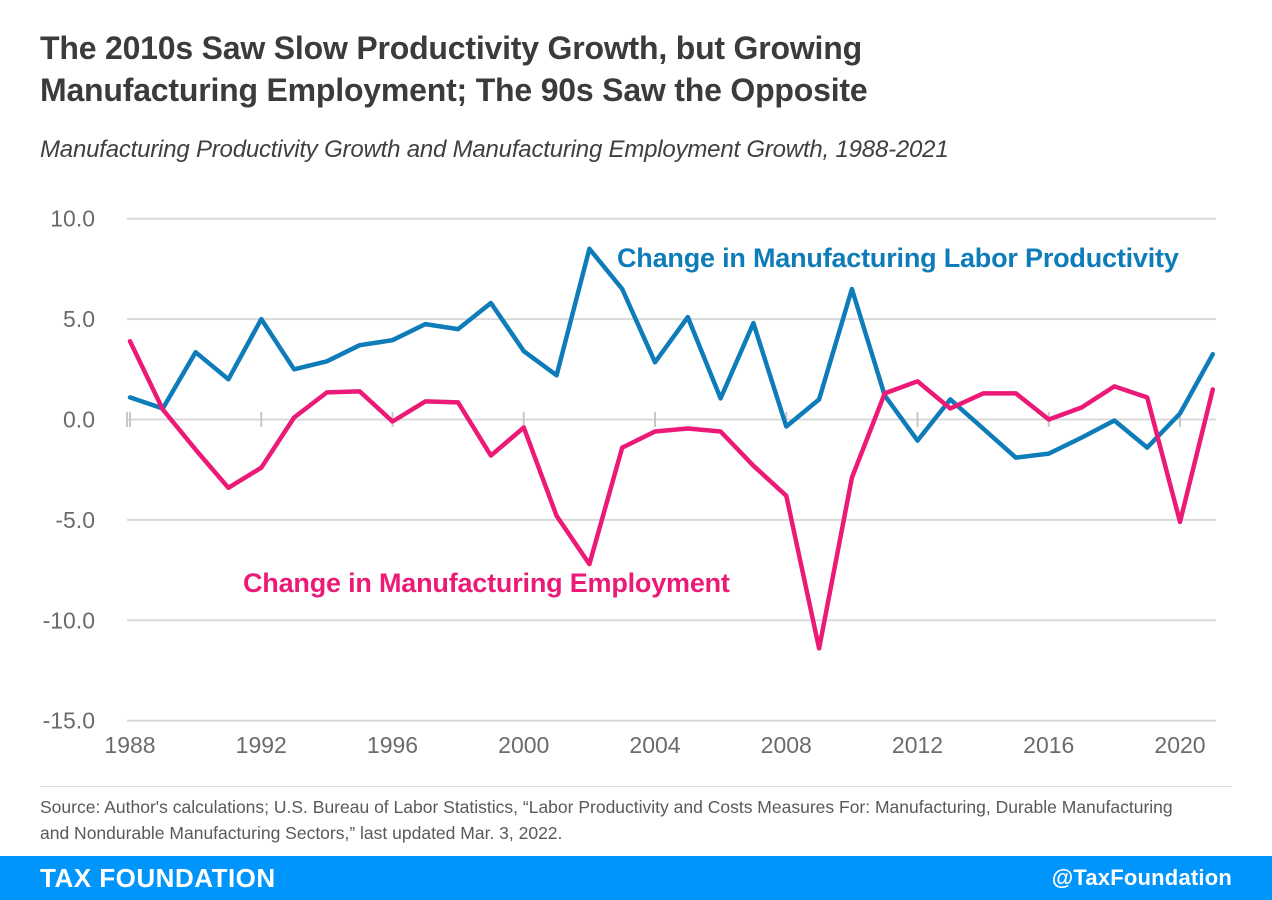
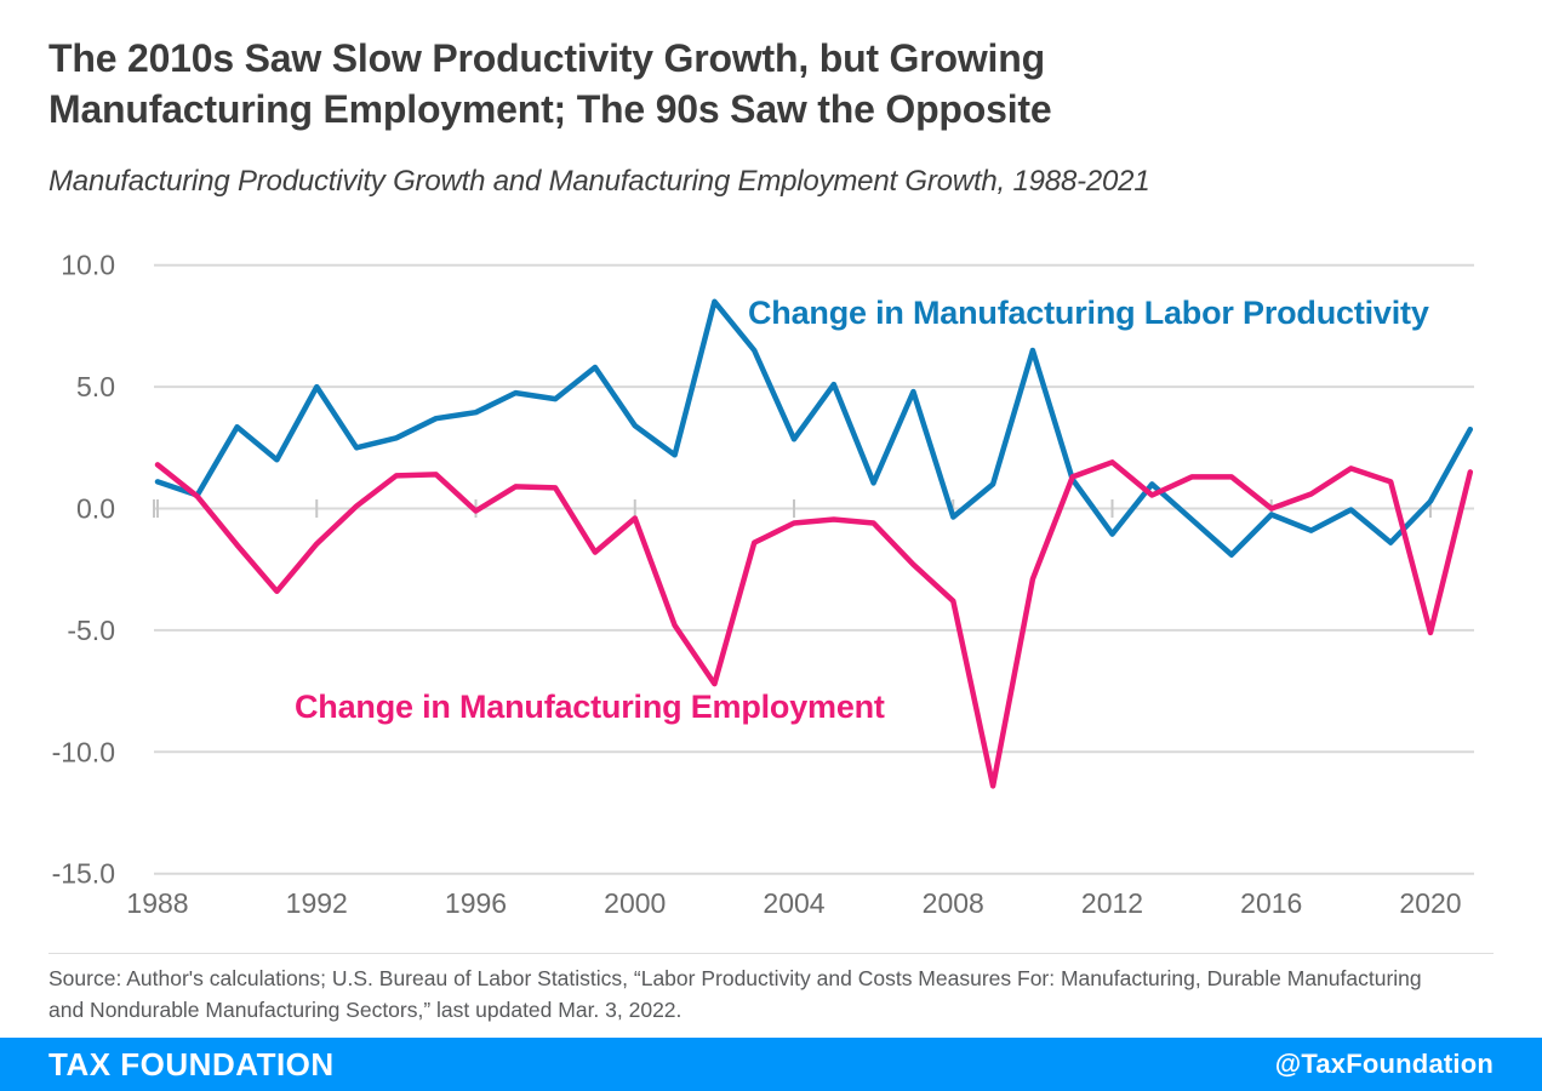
Change in Manufacturing Employment/1988: 3.9 -> 1.8
Change in Manufacturing Employment/1992: -2.4 -> -1.4
Change in Manufacturing Labor Productivity/2016: -1.7 -> -0.2
